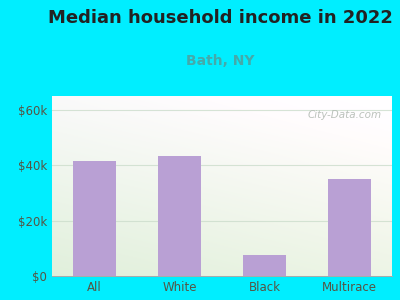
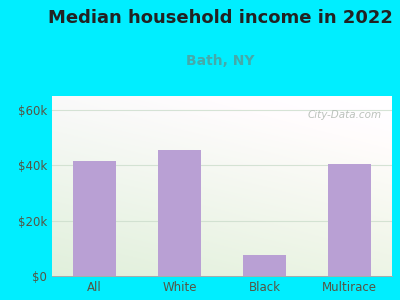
White: $43.5k -> $45.5k
Multirace: $35.0k -> $40.5k
